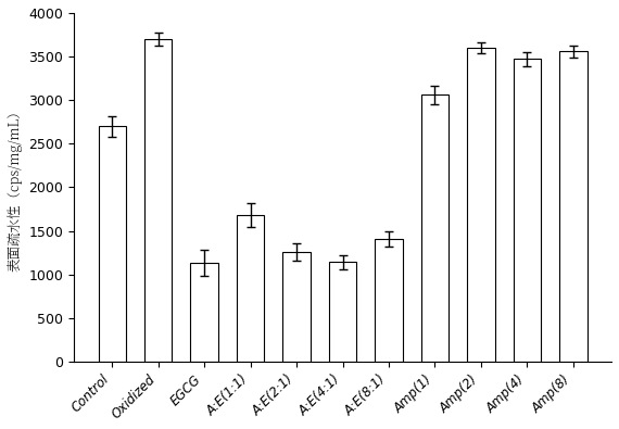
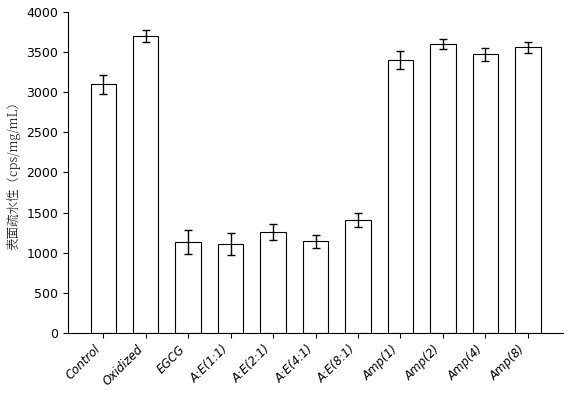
Control: 2700 -> 3100
A:E(1:1): 1680 -> 1110
Amp(1): 3060 -> 3400
